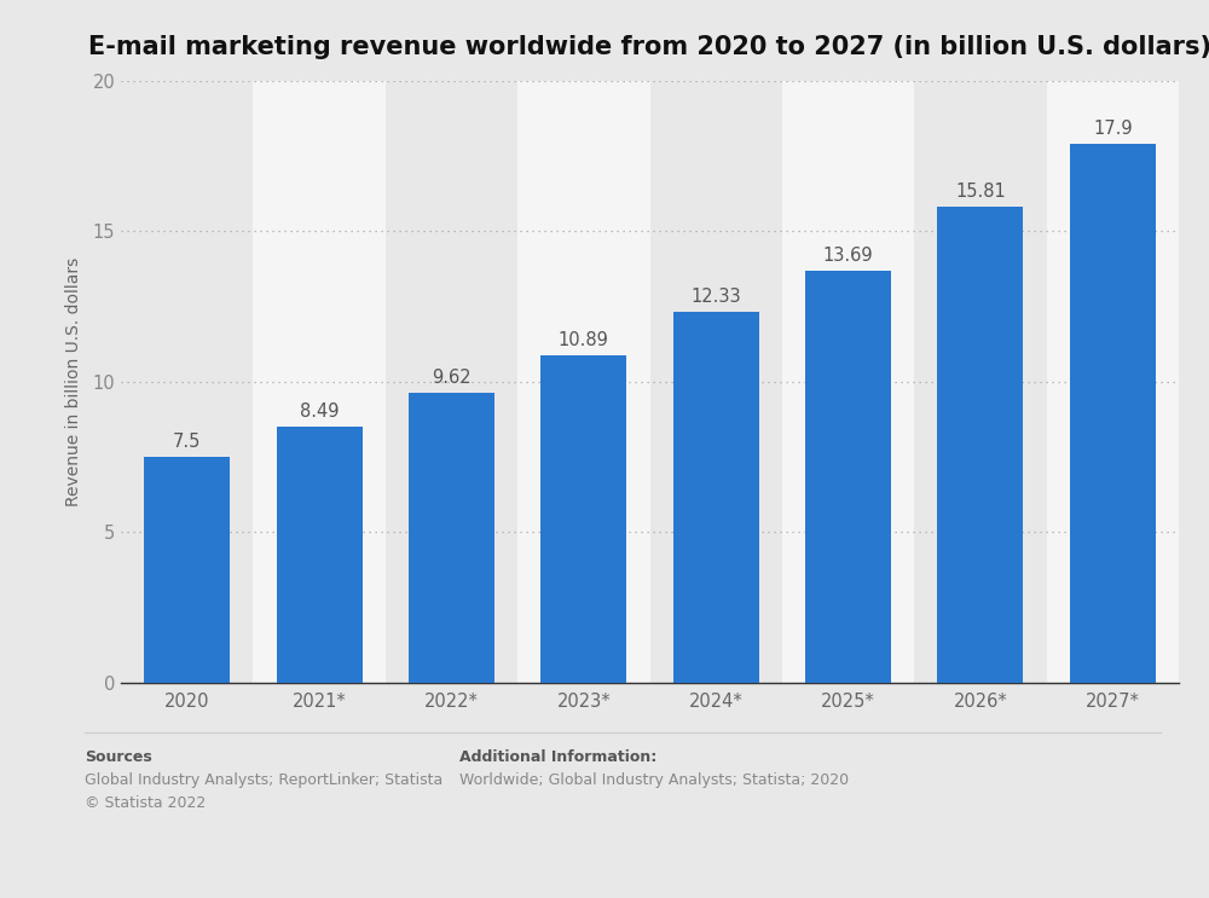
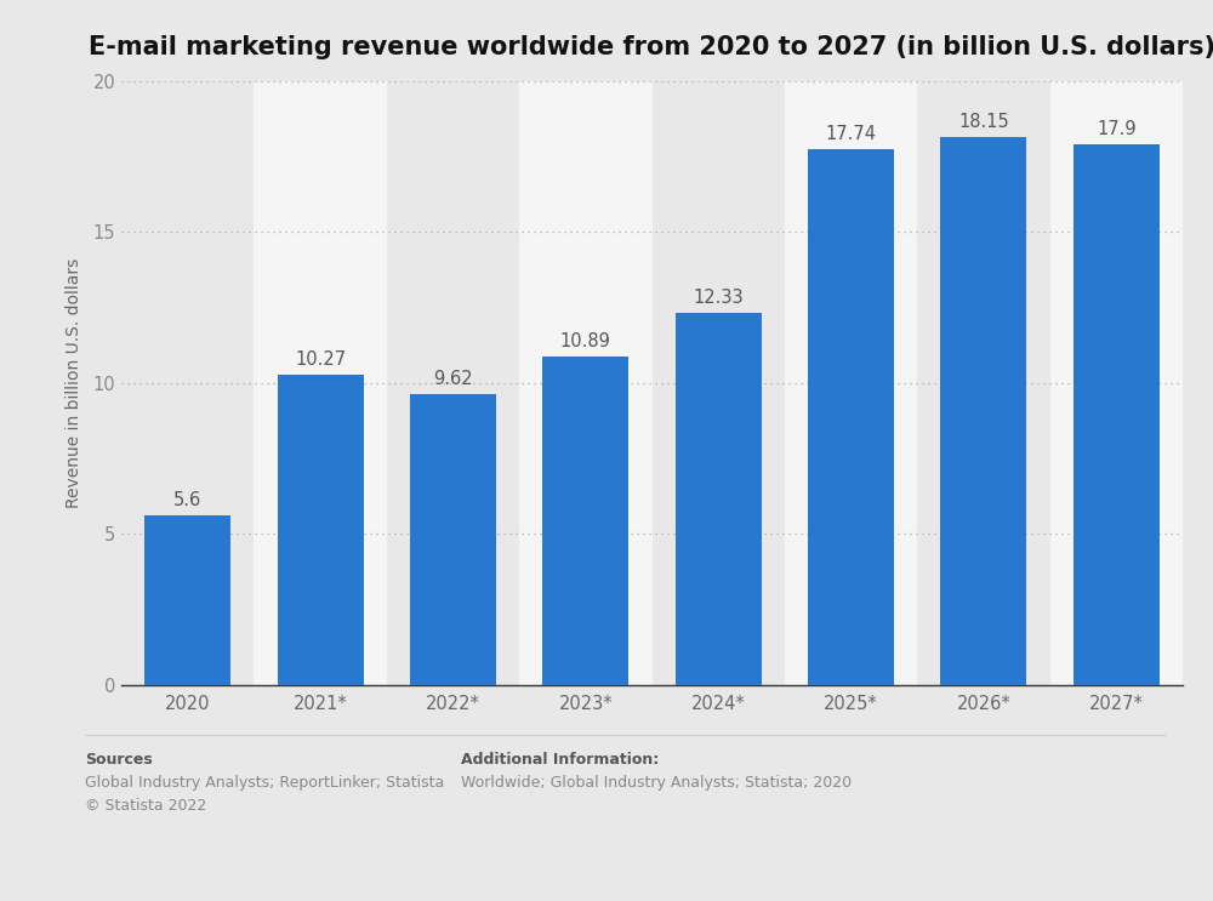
2020: 7.5 -> 5.6
2021*: 8.49 -> 10.27
2025*: 13.69 -> 17.74
2026*: 15.81 -> 18.15
